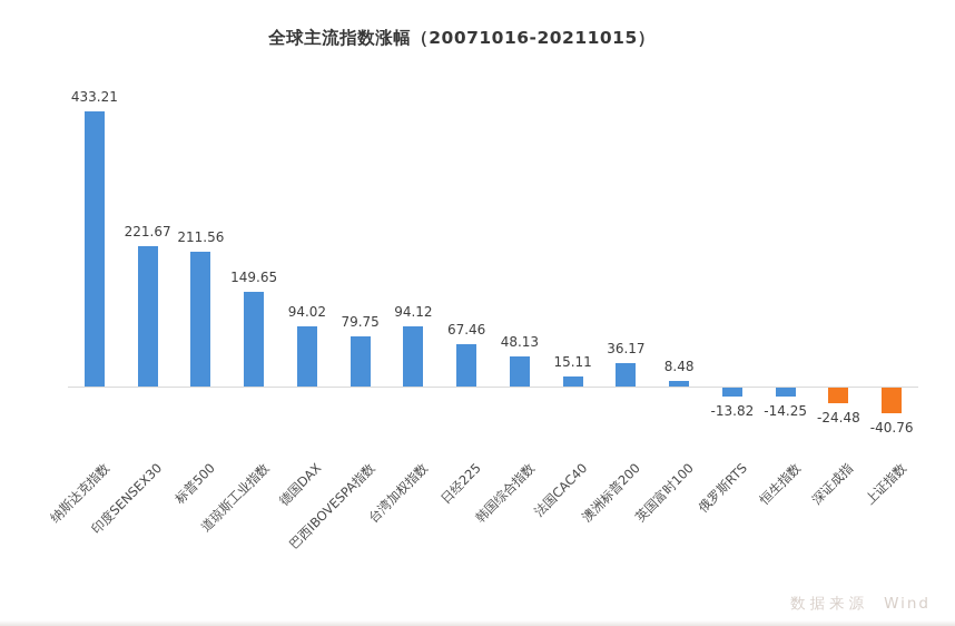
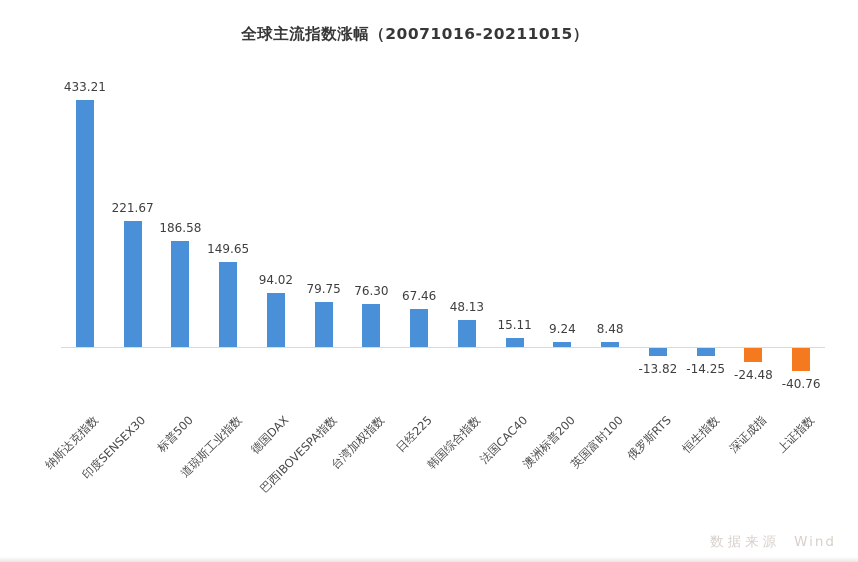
标普500: 211.56 -> 186.58
台湾加权指数: 94.12 -> 76.30
澳洲标普200: 36.17 -> 9.24
